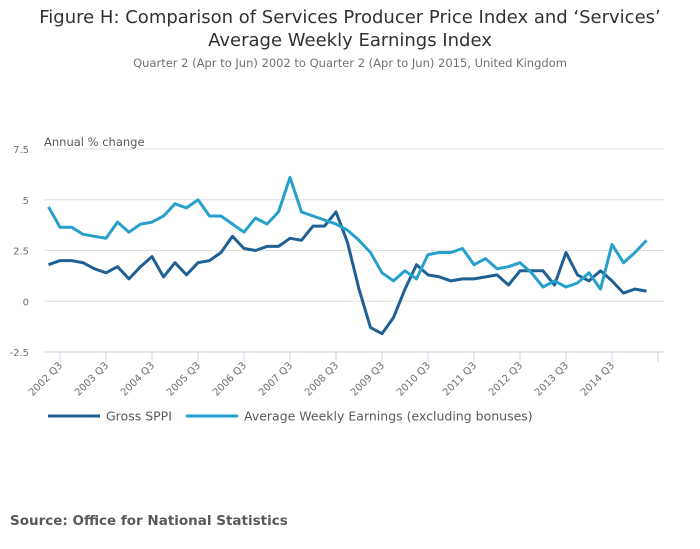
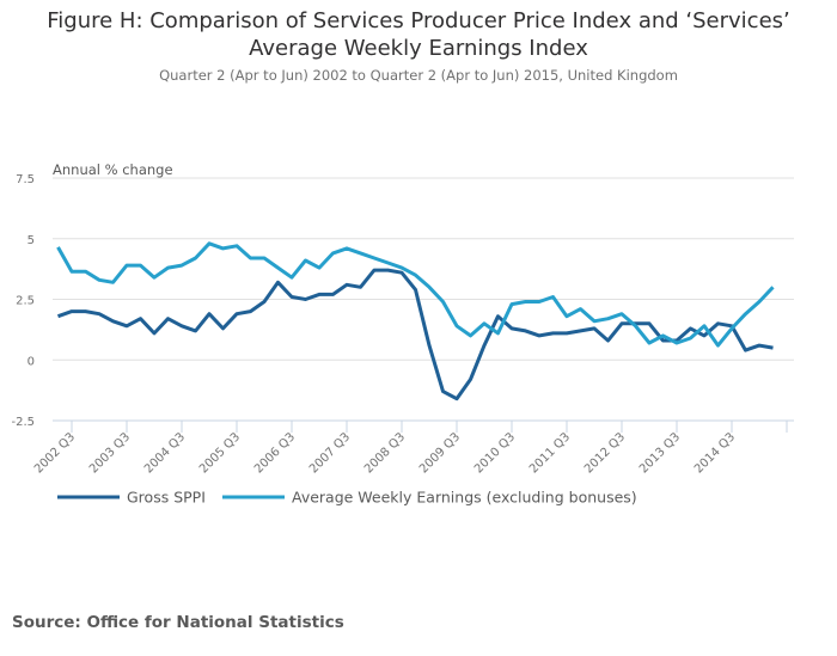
Average Weekly Earnings (excluding bonuses)/2003 Q3: 3.1 -> 3.9
Gross SPPI/2004 Q3: 2.2 -> 1.4
Average Weekly Earnings (excluding bonuses)/2005 Q3: 5.0 -> 4.7
Average Weekly Earnings (excluding bonuses)/2007 Q3: 6.1 -> 4.6
Gross SPPI/2008 Q3: 4.4 -> 3.6
Gross SPPI/2013 Q3: 2.4 -> 0.8
Gross SPPI/2014 Q3: 1.0 -> 1.4
Average Weekly Earnings (excluding bonuses)/2014 Q3: 2.8 -> 1.3
